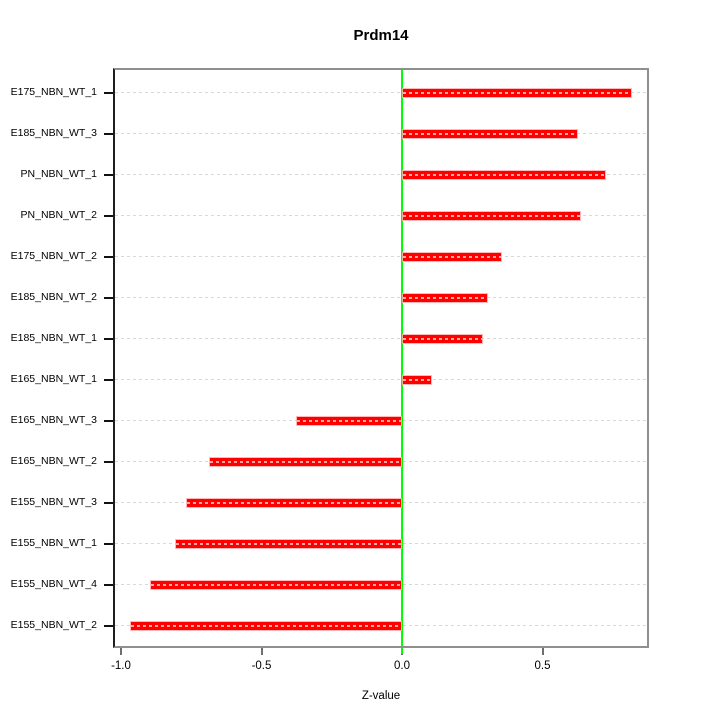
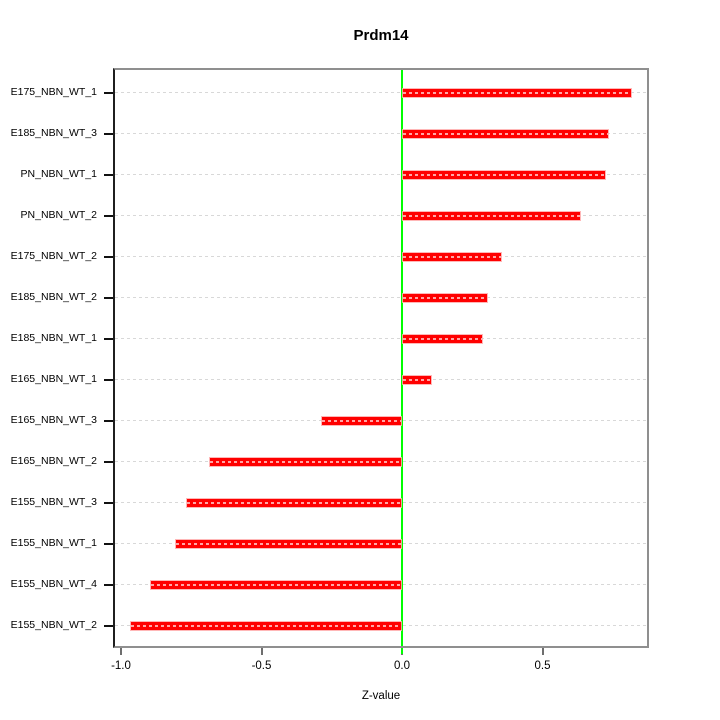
E185_NBN_WT_3: 0.62 -> 0.73
E165_NBN_WT_3: -0.37 -> -0.28
